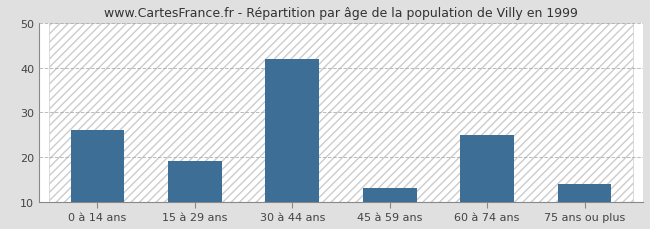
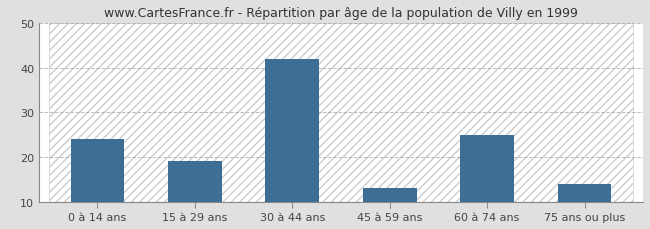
0 à 14 ans: 26 -> 24
